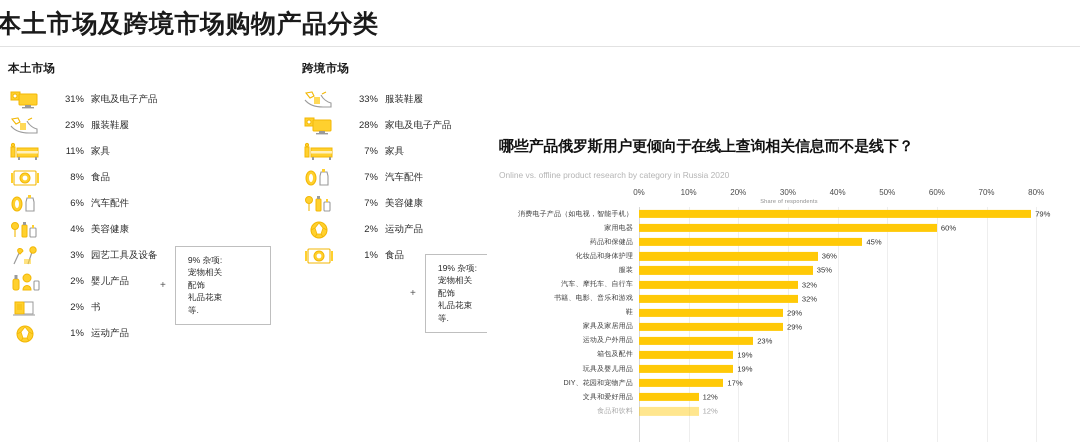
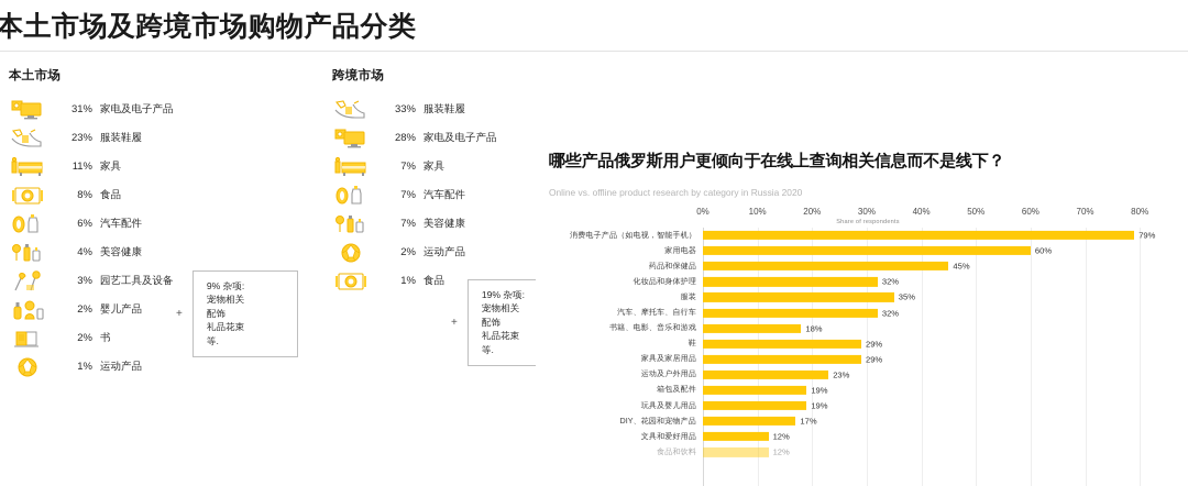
化妆品和身体护理: 36% -> 32%
书籍、电影、音乐和游戏: 32% -> 18%
